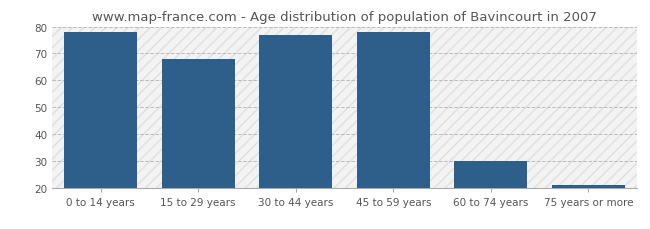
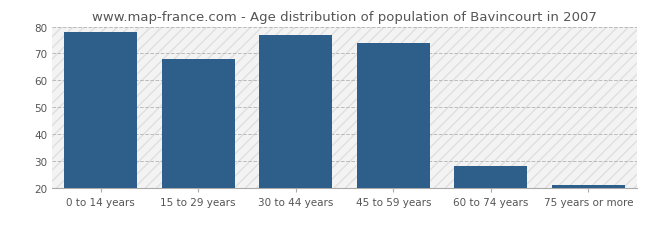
45 to 59 years: 78 -> 74
60 to 74 years: 30 -> 28
